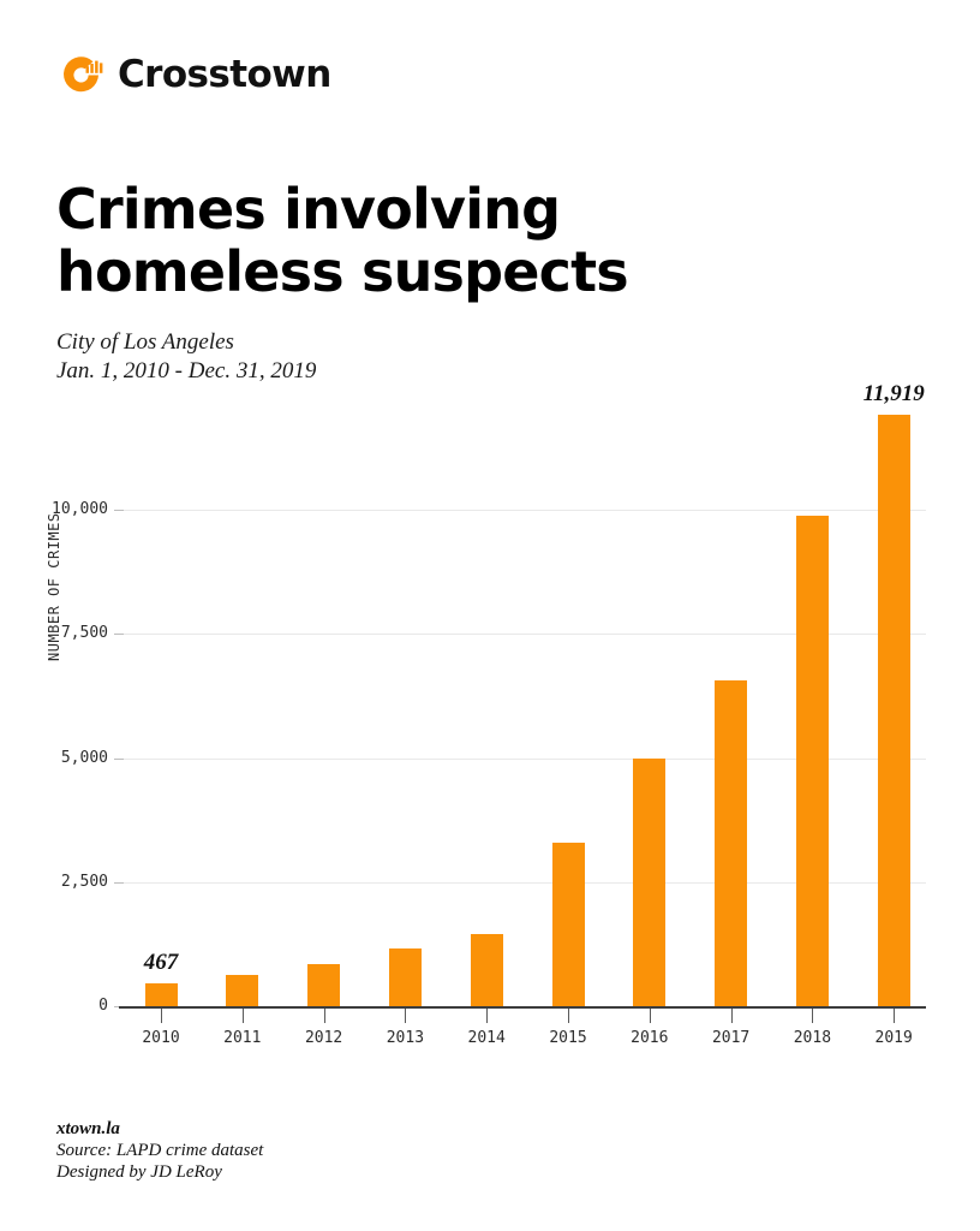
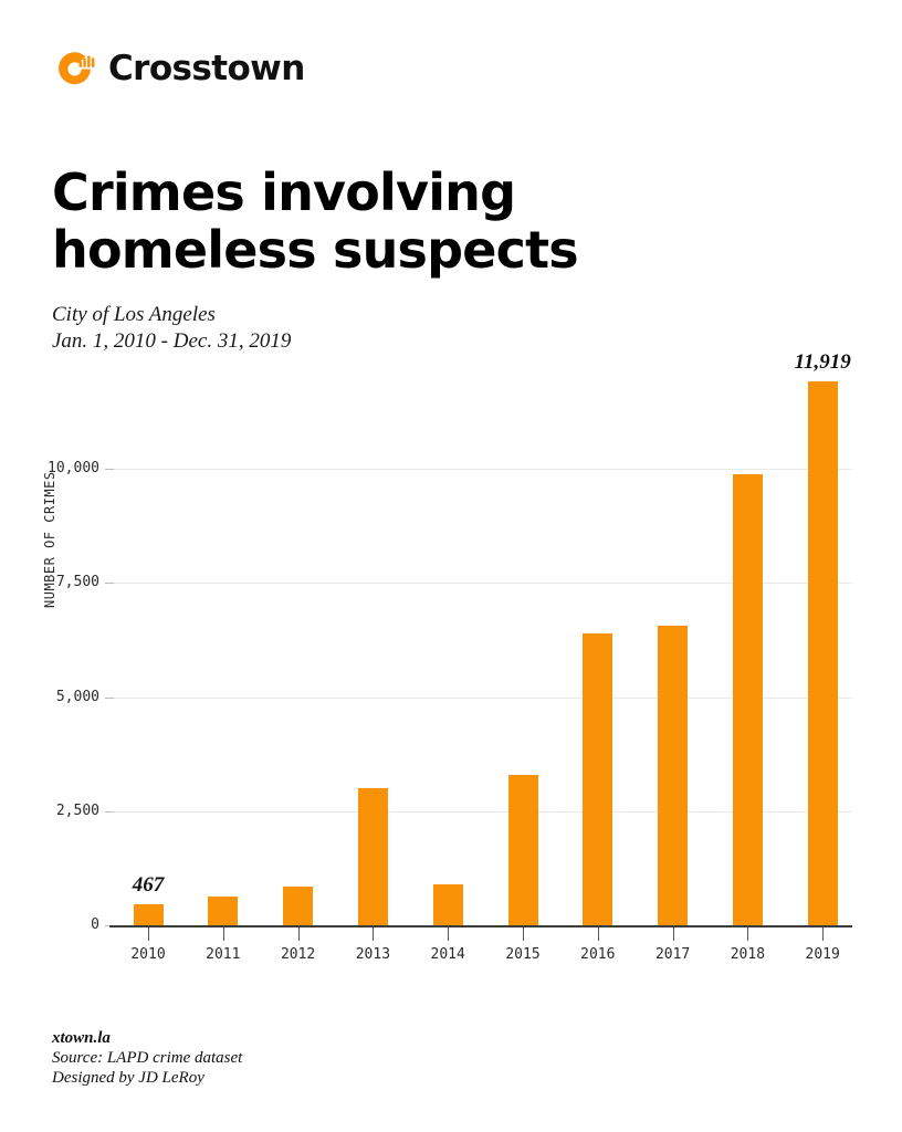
2013: 1200 -> 3000
2014: 1500 -> 900
2016: 5000 -> 6400
